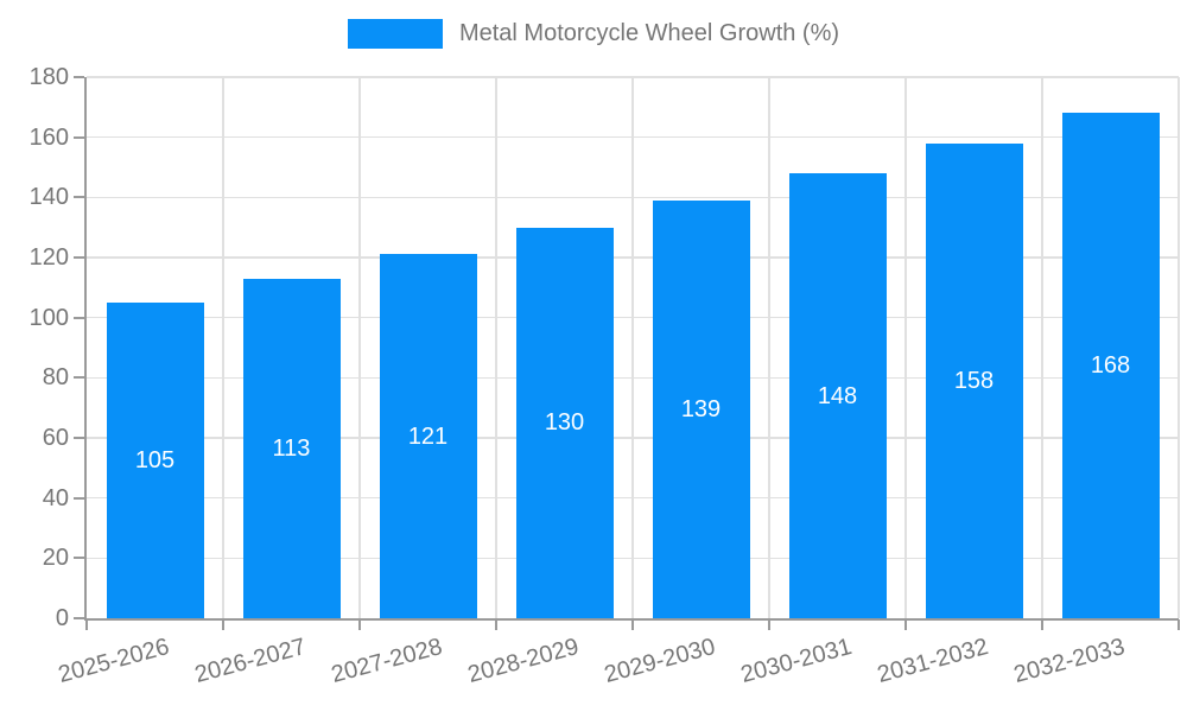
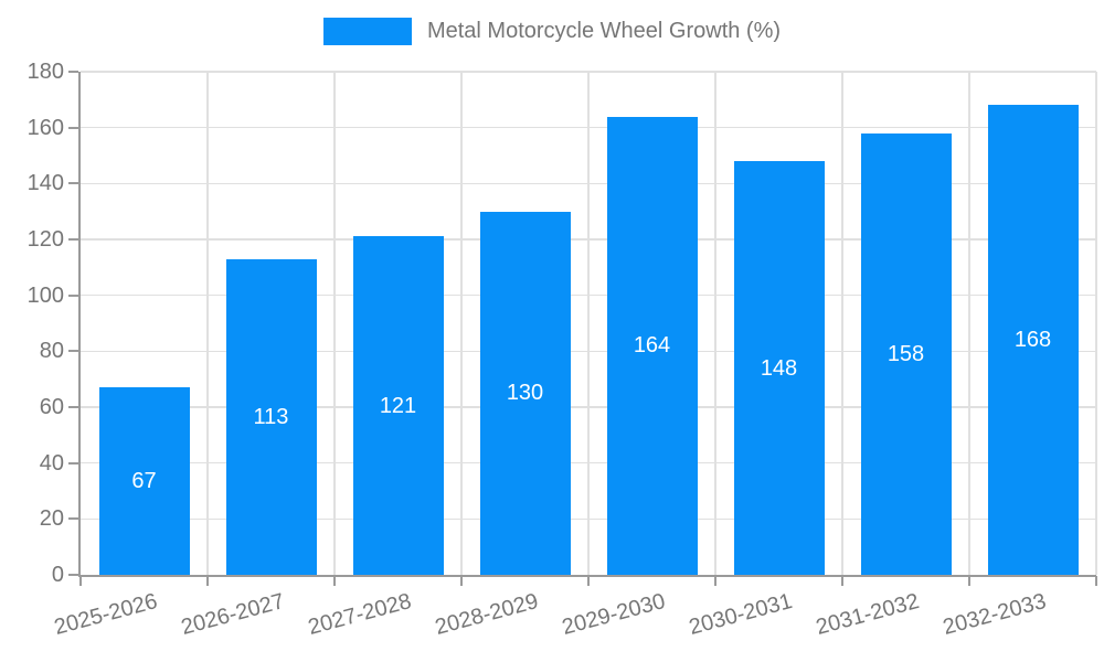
2025-2026: 105 -> 67
2029-2030: 139 -> 164
